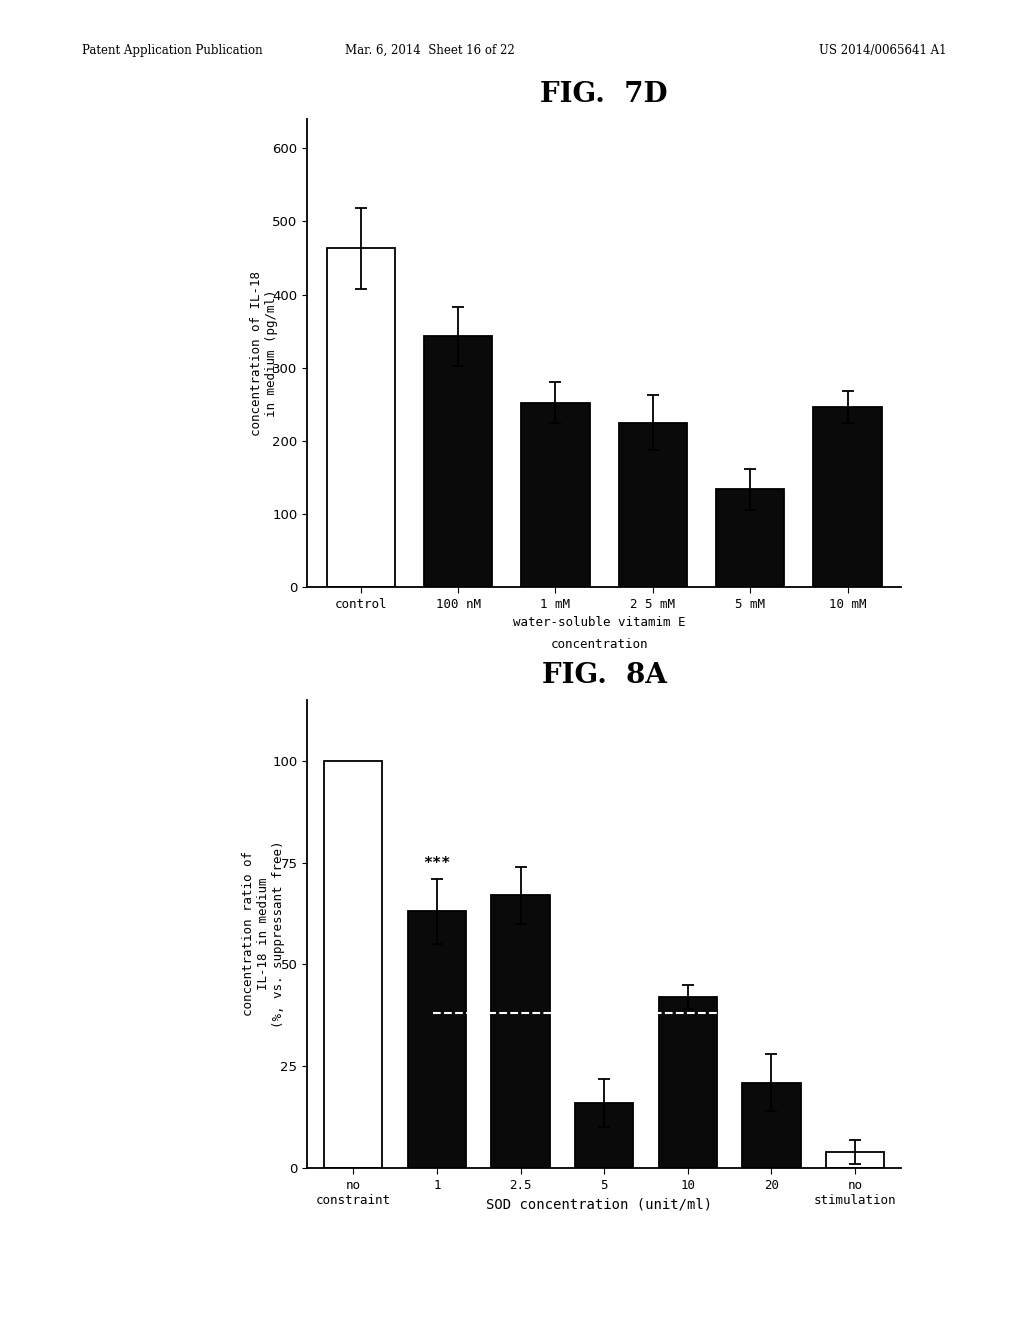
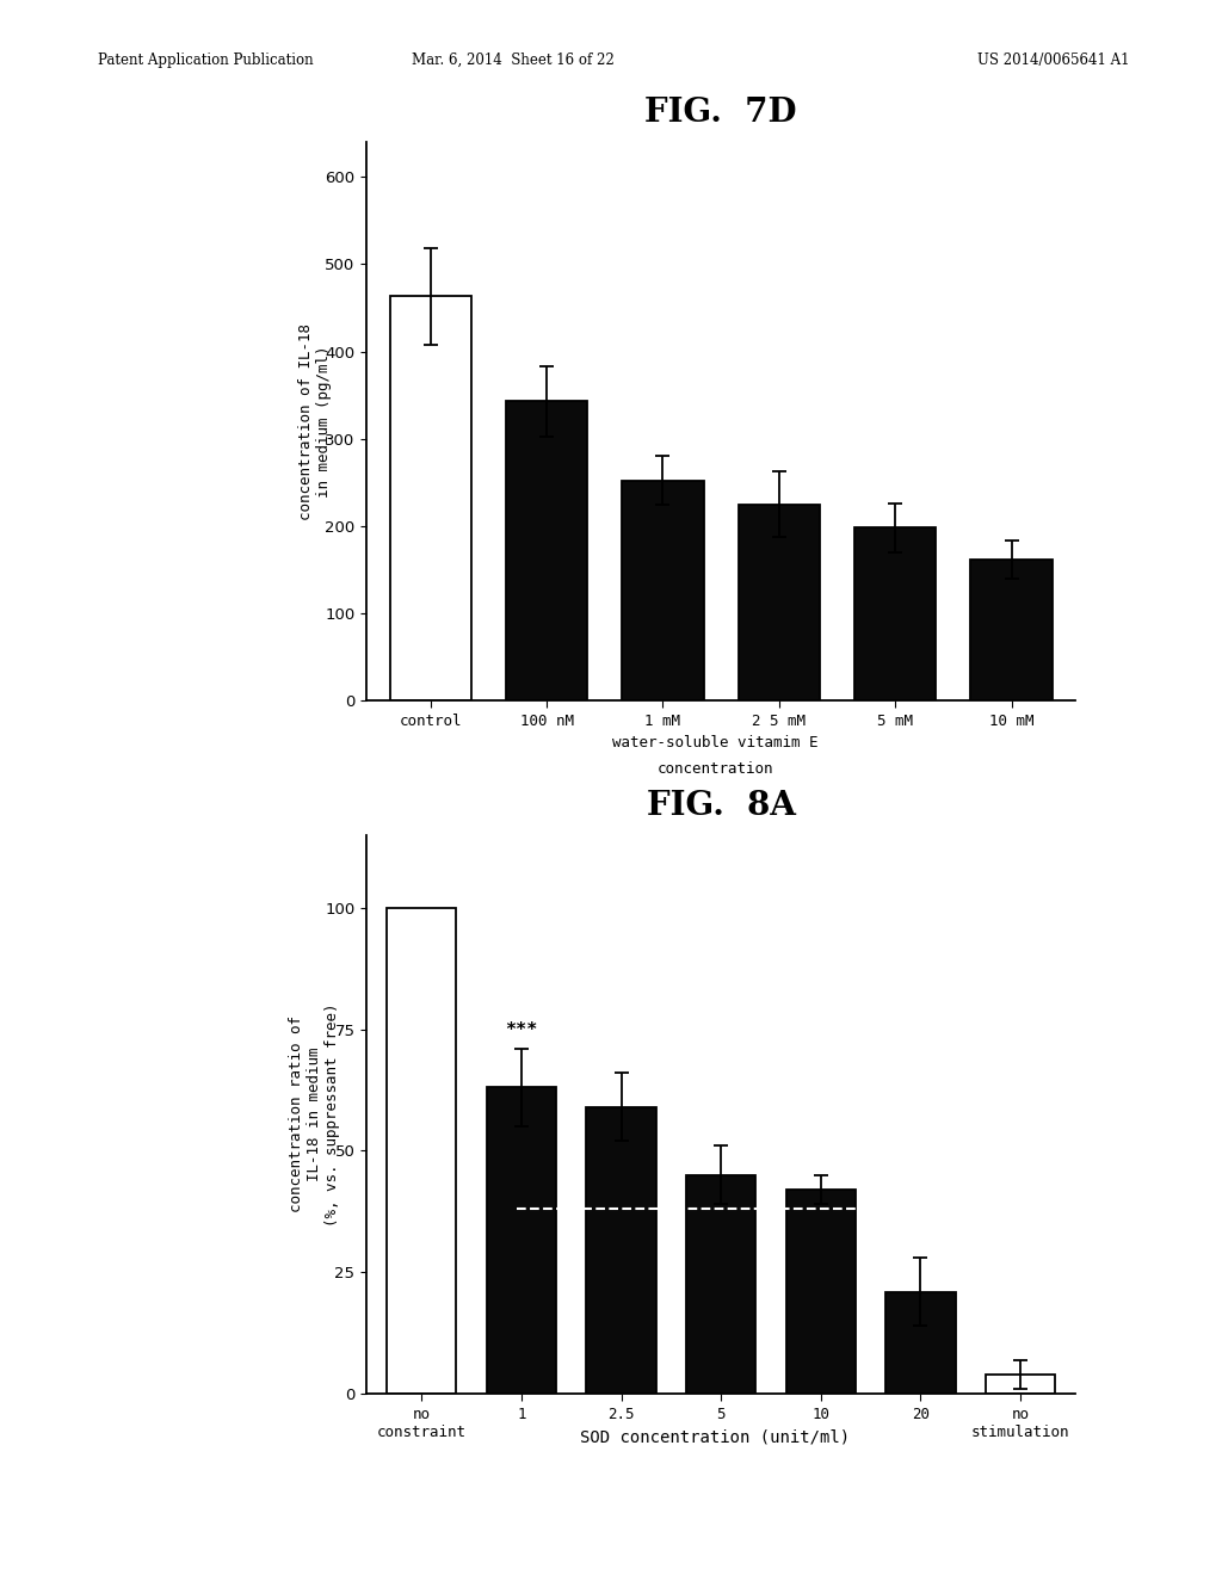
FIG. 7D/5 mM: 134 -> 198
FIG. 7D/10 mM: 246 -> 162
FIG. 8A/2.5: 67 -> 59
FIG. 8A/5: 16 -> 45
